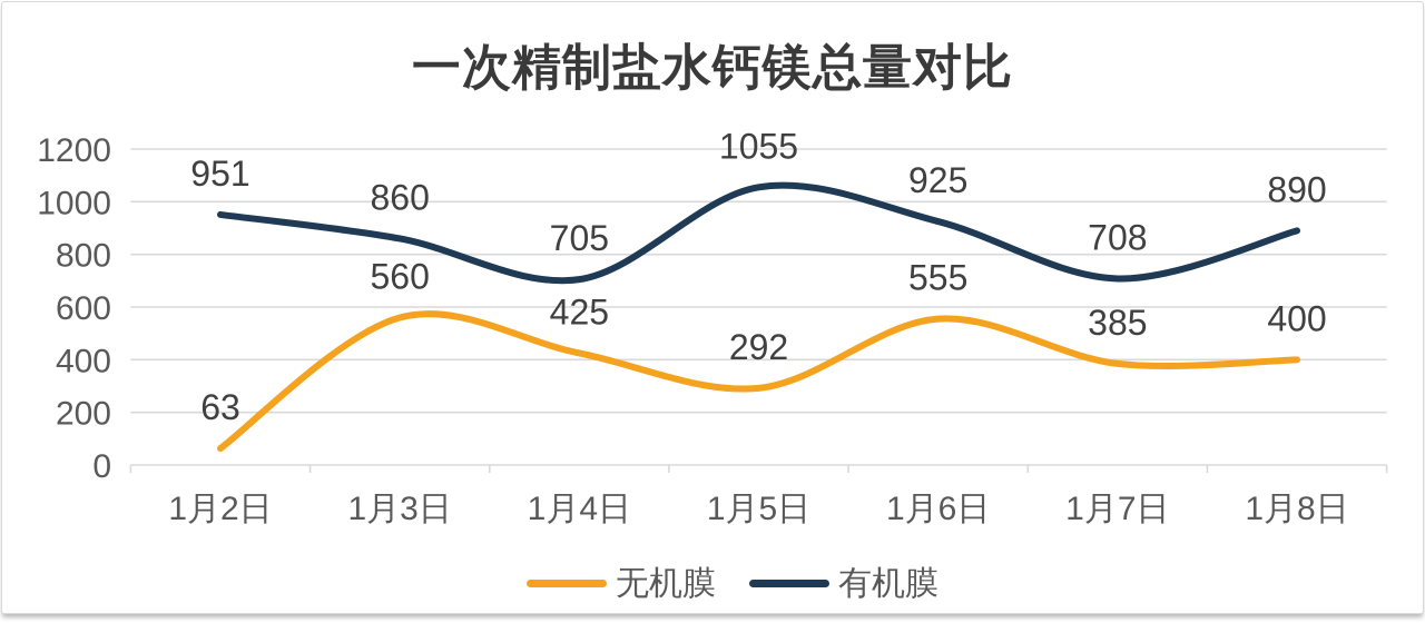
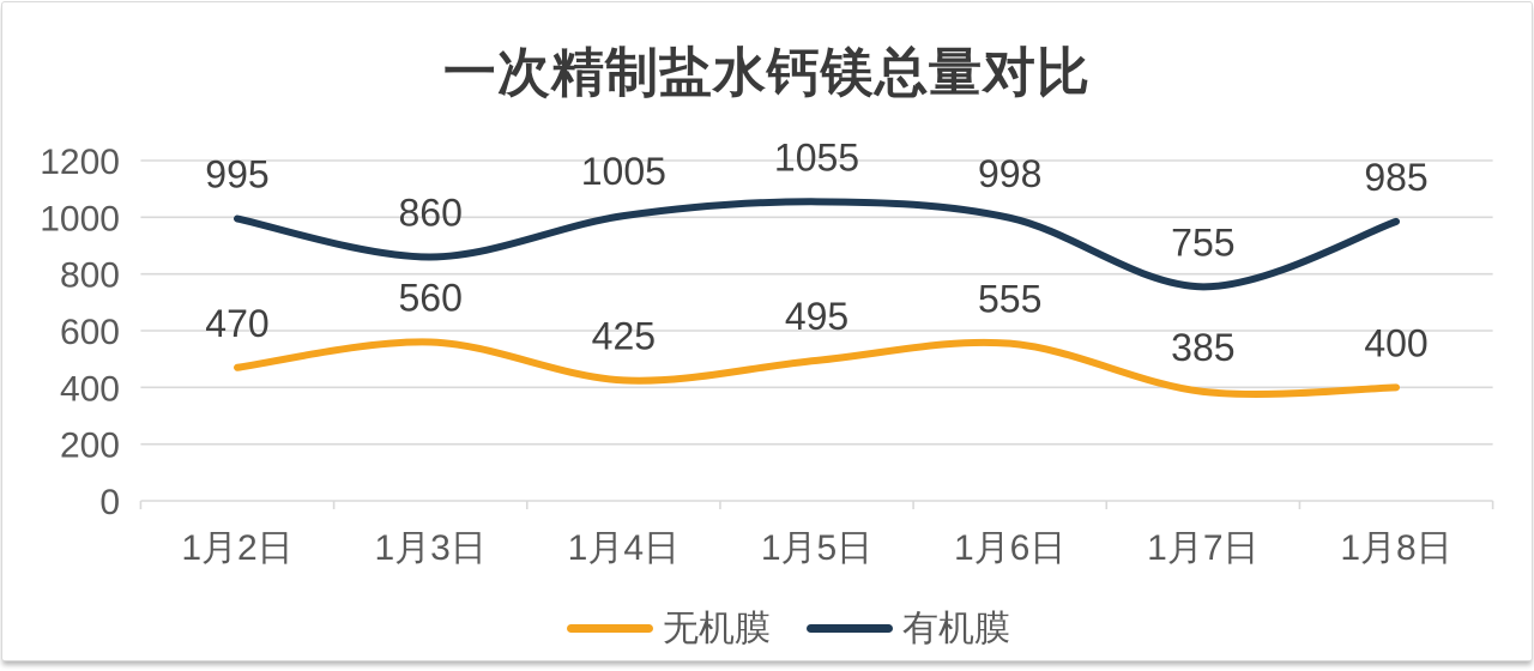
无机膜/1月2日: 63 -> 470
有机膜/1月2日: 951 -> 995
有机膜/1月4日: 705 -> 1005
无机膜/1月5日: 292 -> 495
有机膜/1月6日: 925 -> 998
有机膜/1月7日: 708 -> 755
有机膜/1月8日: 890 -> 985
